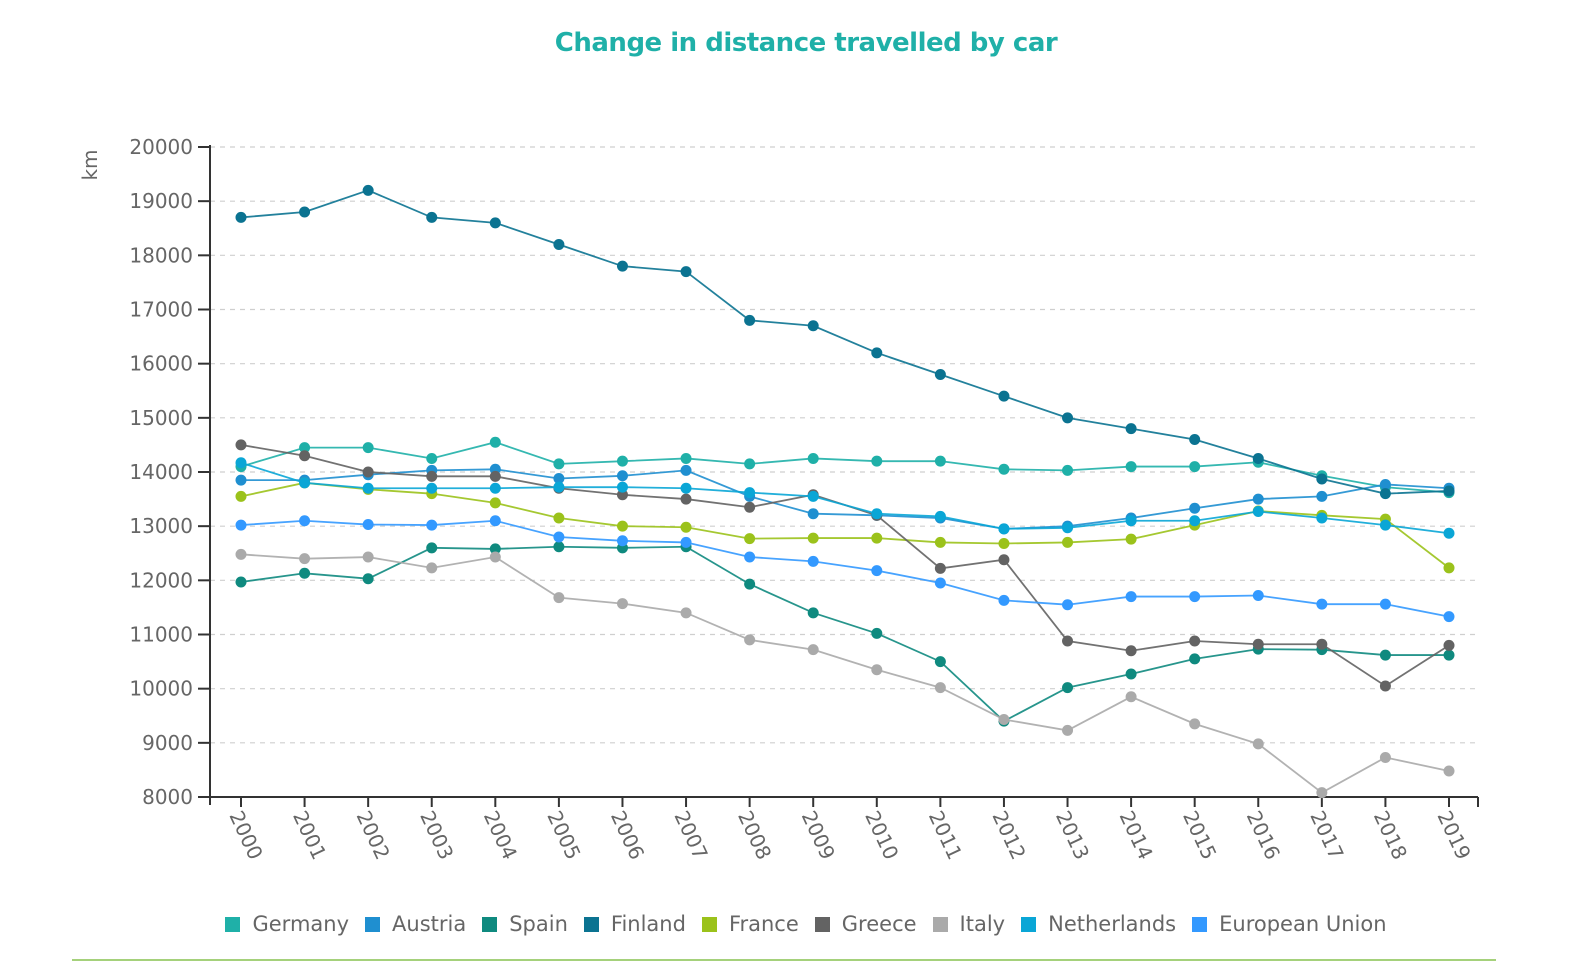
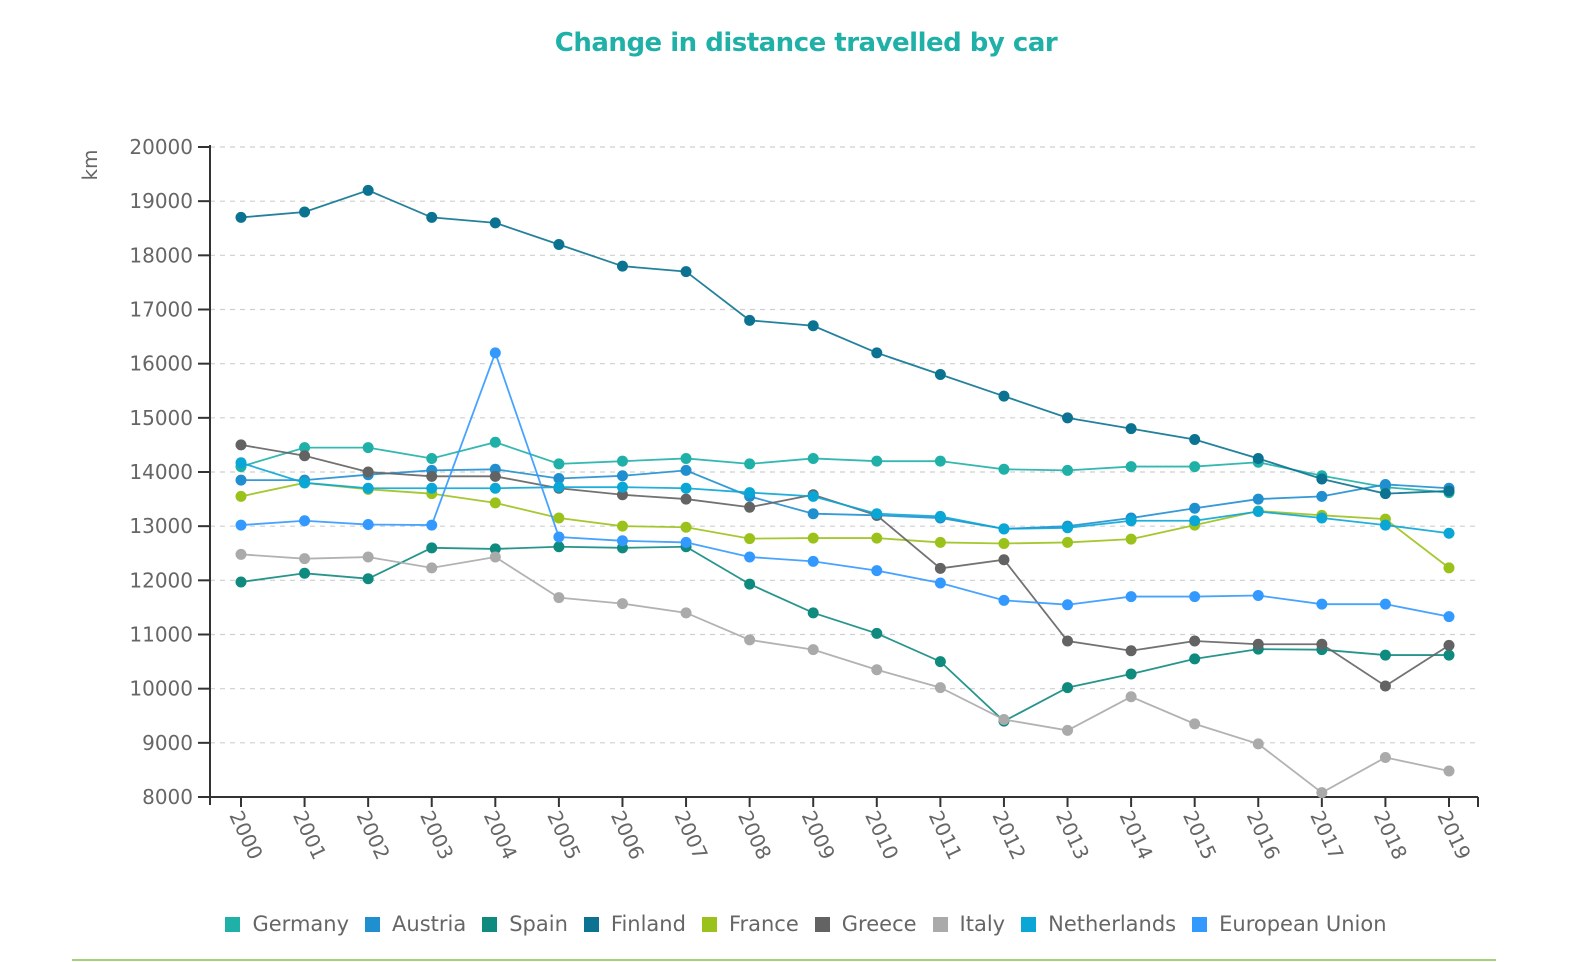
European Union/2004: 13100 -> 16200
